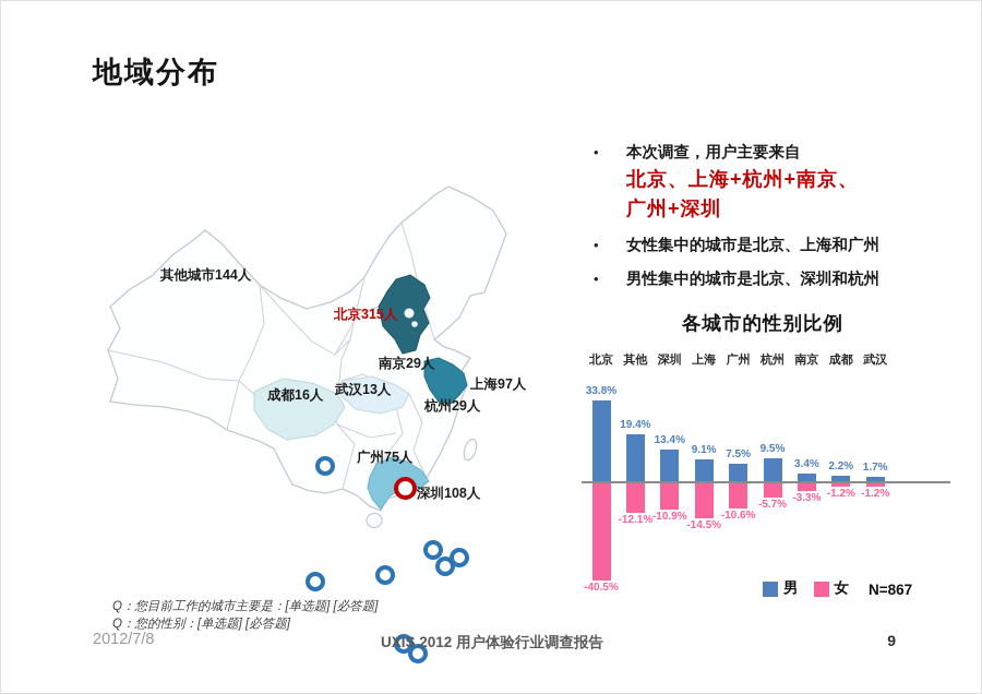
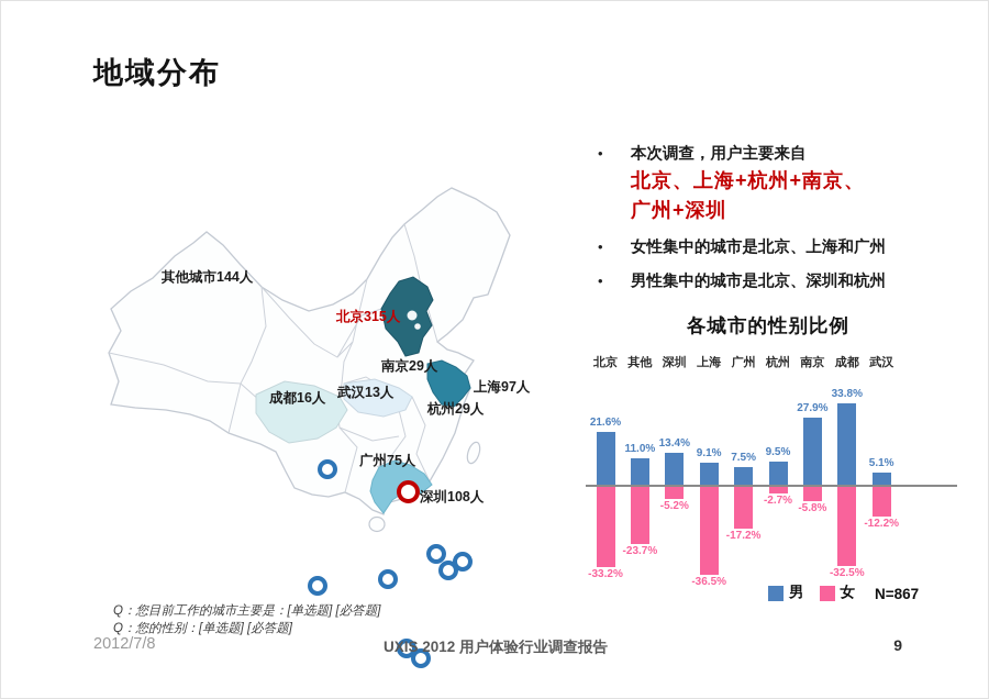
男/北京: 33.8% -> 21.6%
女/北京: -40.5% -> -33.2%
男/其他: 19.4% -> 11.0%
女/其他: -12.1% -> -23.7%
女/深圳: -10.9% -> -5.2%
女/上海: -14.5% -> -36.5%
女/广州: -10.6% -> -17.2%
女/杭州: -5.7% -> -2.7%
男/南京: 3.4% -> 27.9%
女/南京: -3.3% -> -5.8%
男/成都: 2.2% -> 33.8%
女/成都: -1.2% -> -32.5%
男/武汉: 1.7% -> 5.1%
女/武汉: -1.2% -> -12.2%
